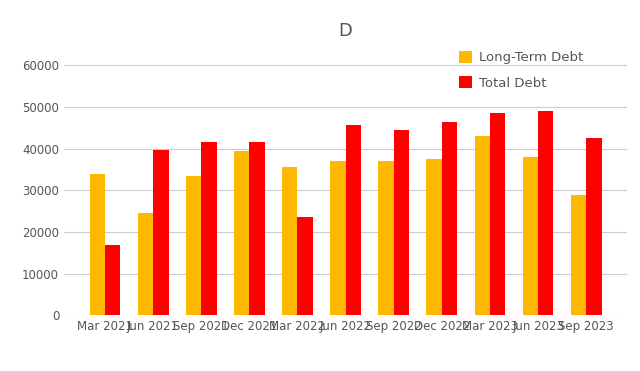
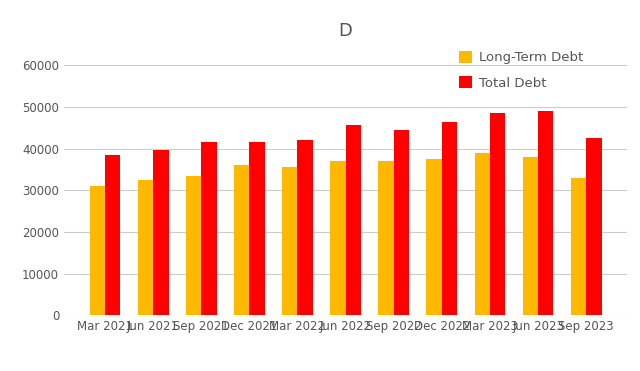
Long-Term Debt/Mar 2021: 34000 -> 31000
Total Debt/Mar 2021: 17000 -> 38500
Long-Term Debt/Jun 2021: 24500 -> 32500
Long-Term Debt/Dec 2021: 39500 -> 36000
Total Debt/Mar 2022: 23500 -> 42000
Long-Term Debt/Mar 2023: 43000 -> 39000
Long-Term Debt/Sep 2023: 29000 -> 33000
